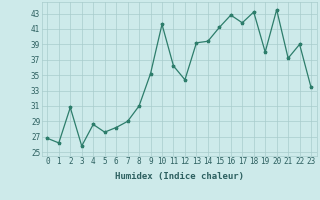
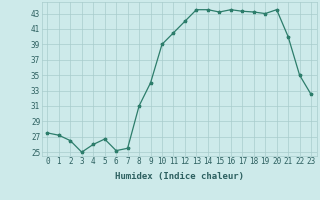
0: 26.8 -> 27.5
1: 26.2 -> 27.2
2: 30.8 -> 26.5
3: 25.8 -> 25.0
4: 28.6 -> 26.0
5: 27.6 -> 26.7
6: 28.2 -> 25.2
7: 29.0 -> 25.5
9: 35.2 -> 34.0
10: 41.6 -> 39.0
11: 36.2 -> 40.5
12: 34.4 -> 42.0
13: 39.2 -> 43.5
14: 39.4 -> 43.5
15: 41.2 -> 43.2
16: 42.8 -> 43.5
17: 41.8 -> 43.3
19: 38.0 -> 43.0
21: 37.2 -> 40.0
22: 39.0 -> 35.0
23: 33.4 -> 32.5
